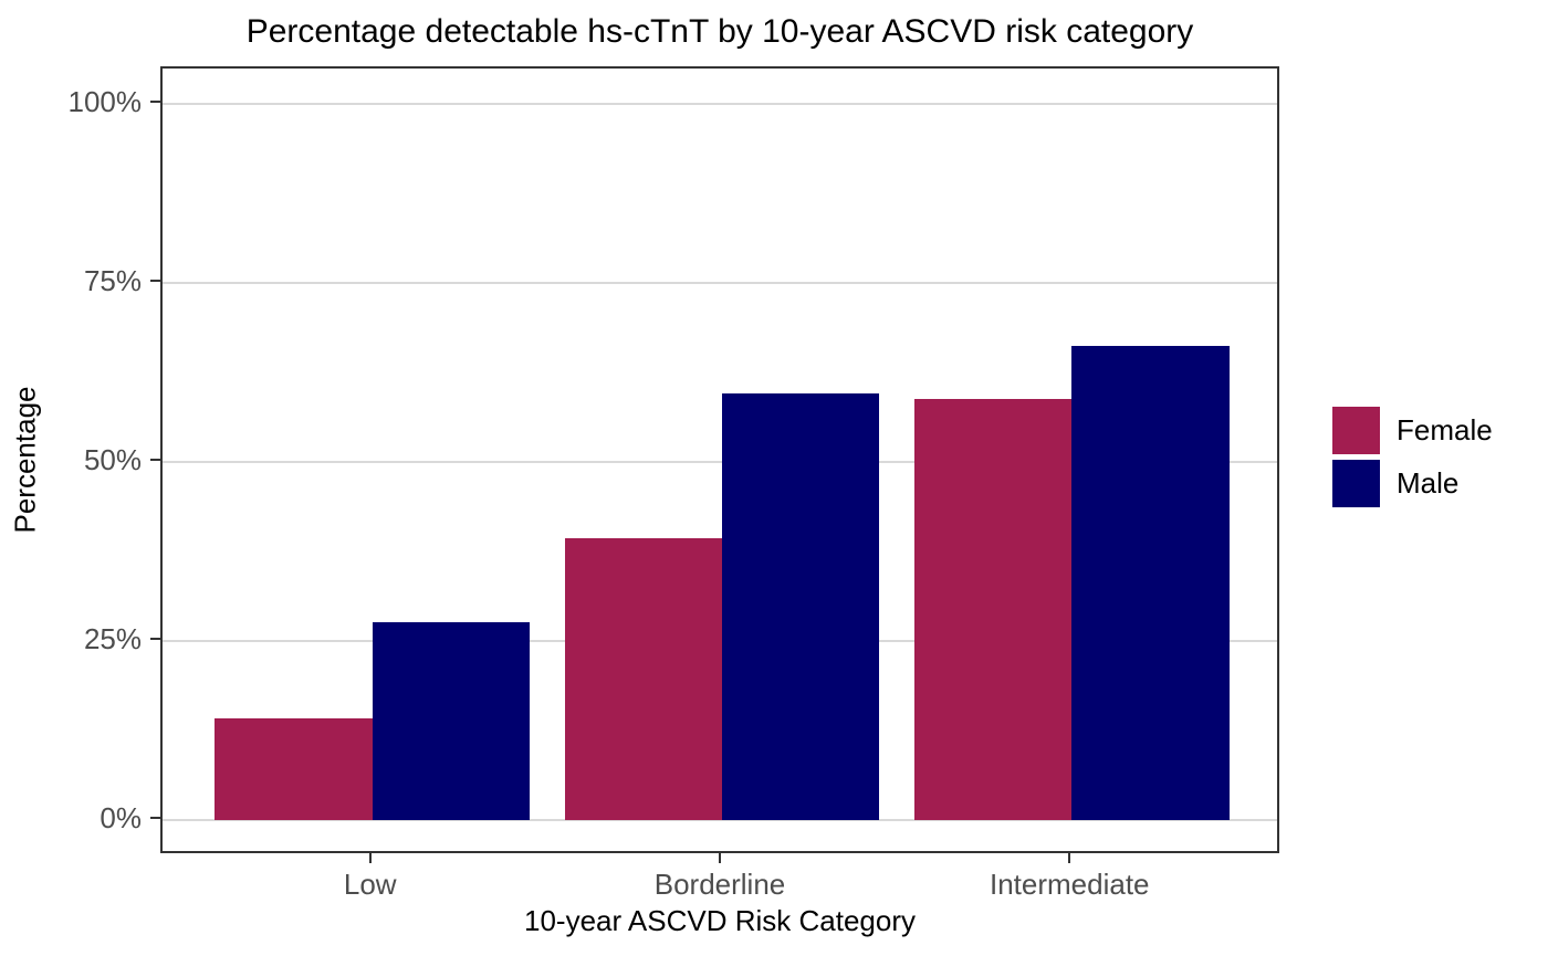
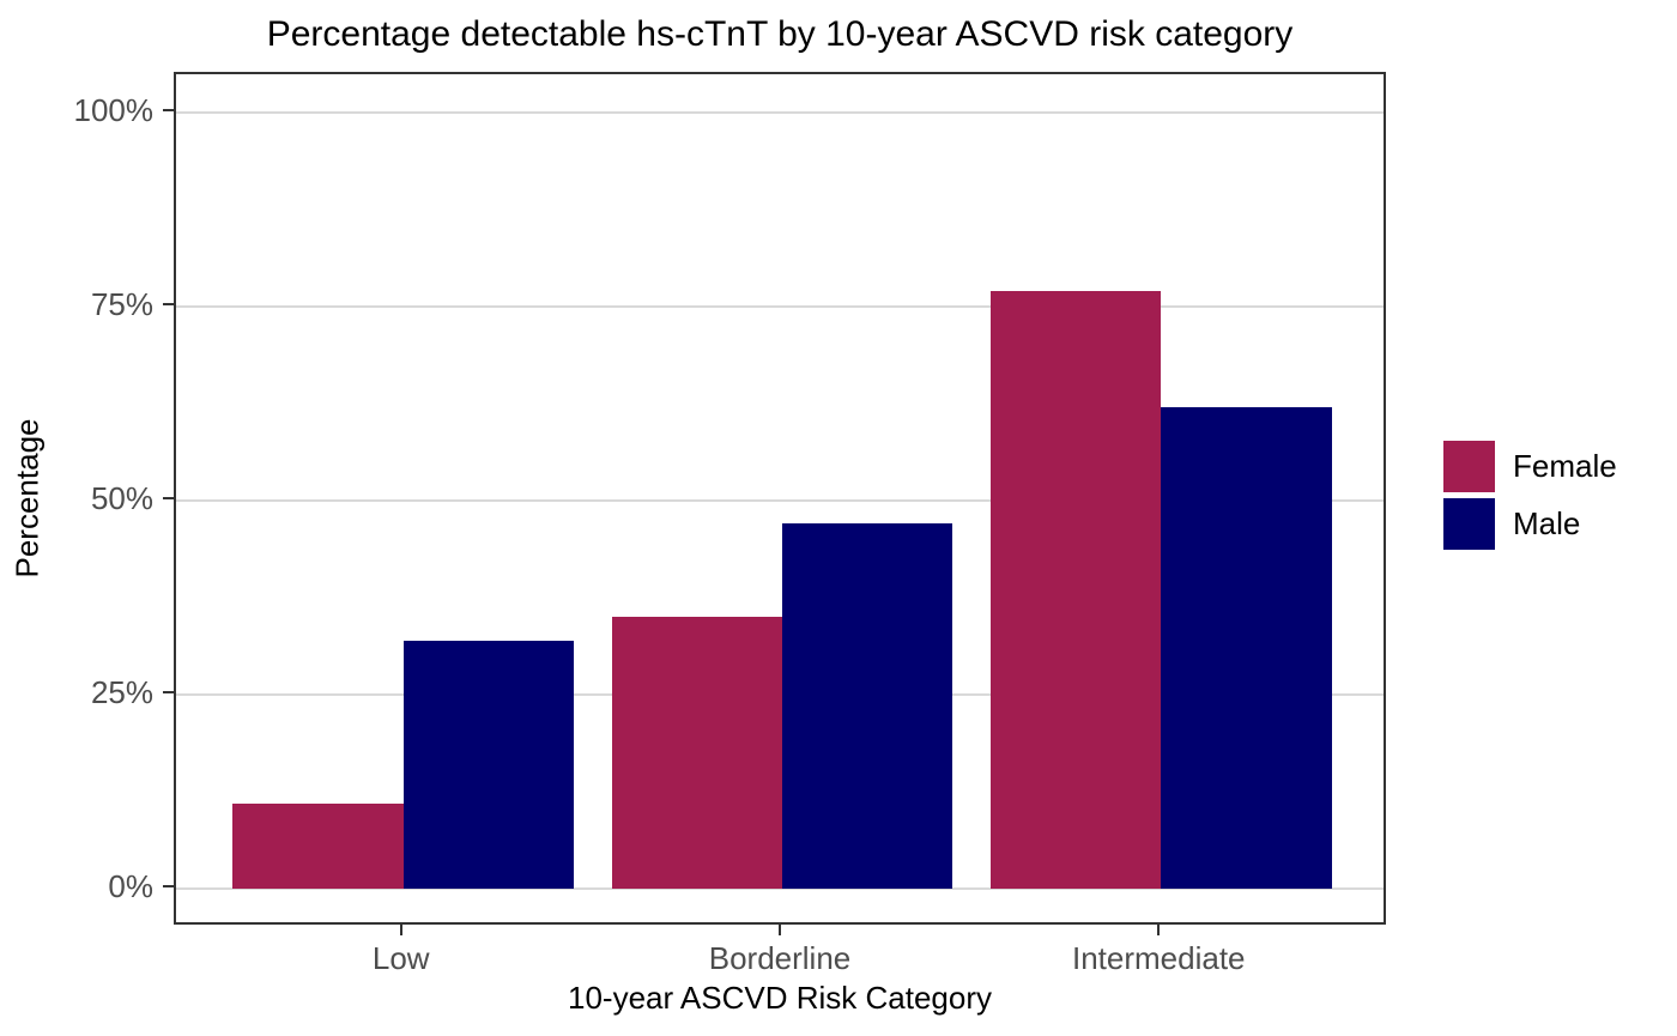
Female/Low: 14% -> 11%
Male/Low: 28% -> 32%
Female/Borderline: 39% -> 35%
Male/Borderline: 60% -> 47%
Female/Intermediate: 59% -> 77%
Male/Intermediate: 66% -> 62%
